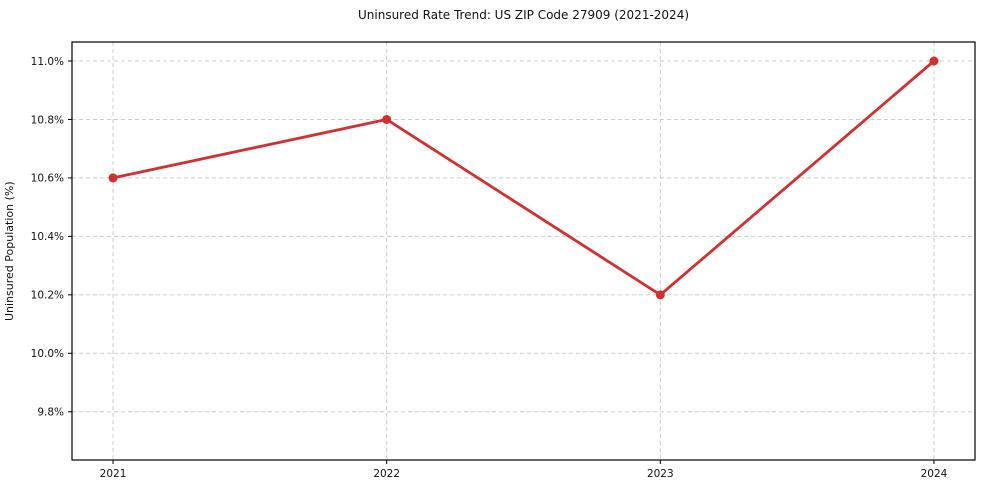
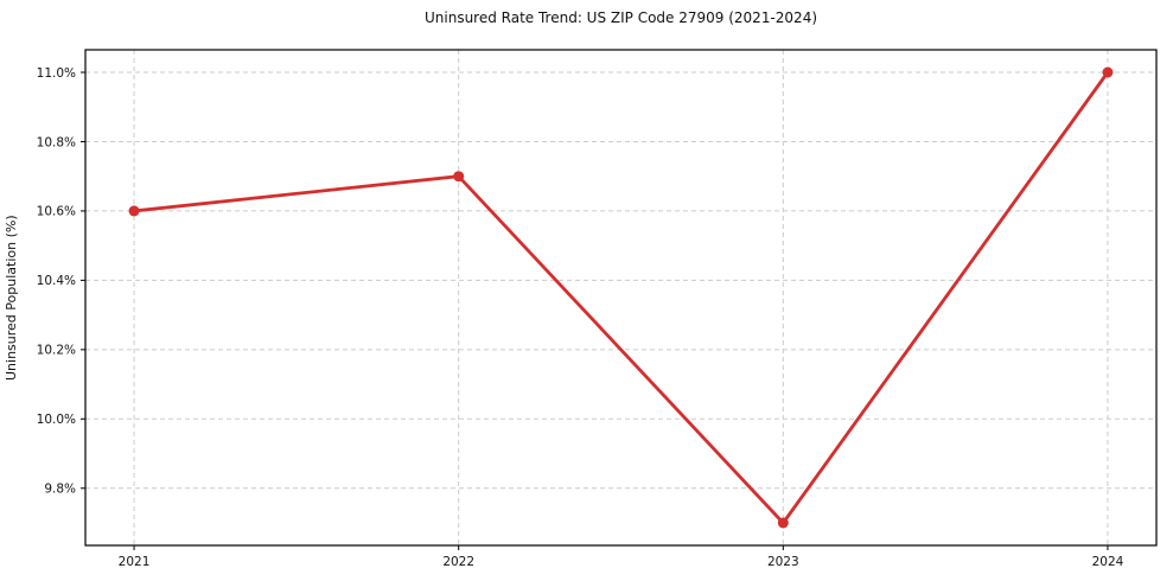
2022: 10.8% -> 10.7%
2023: 10.2% -> 9.7%
